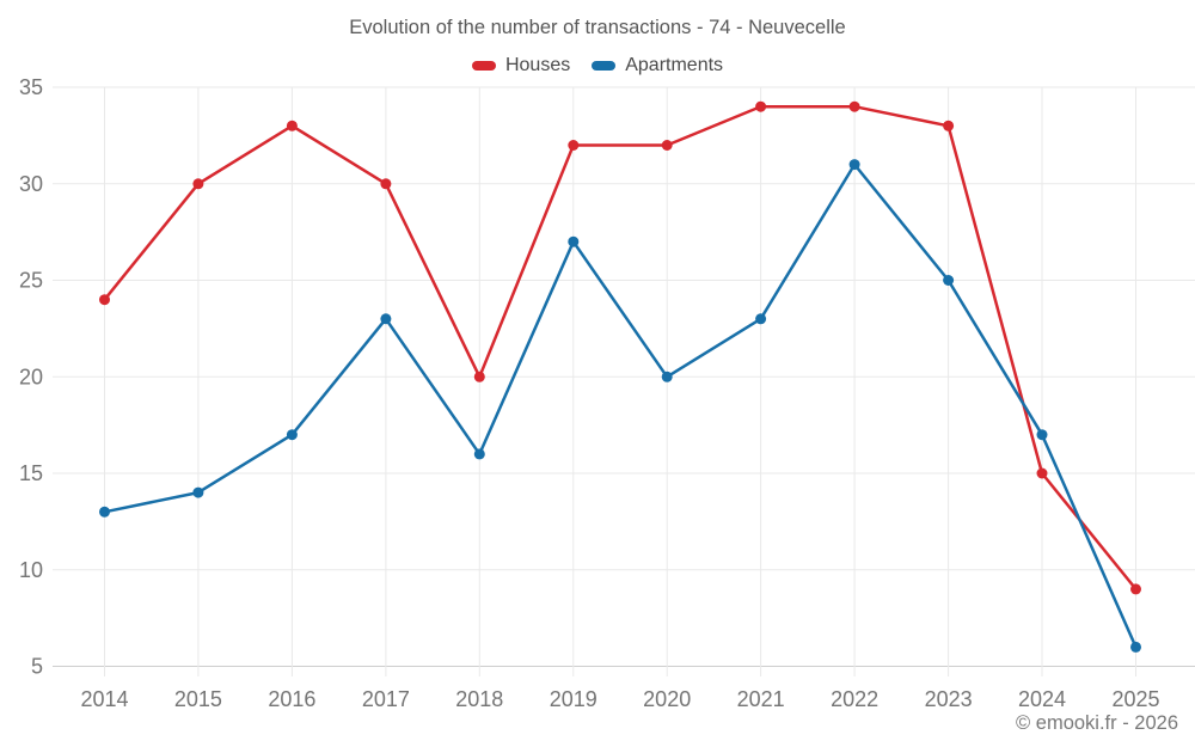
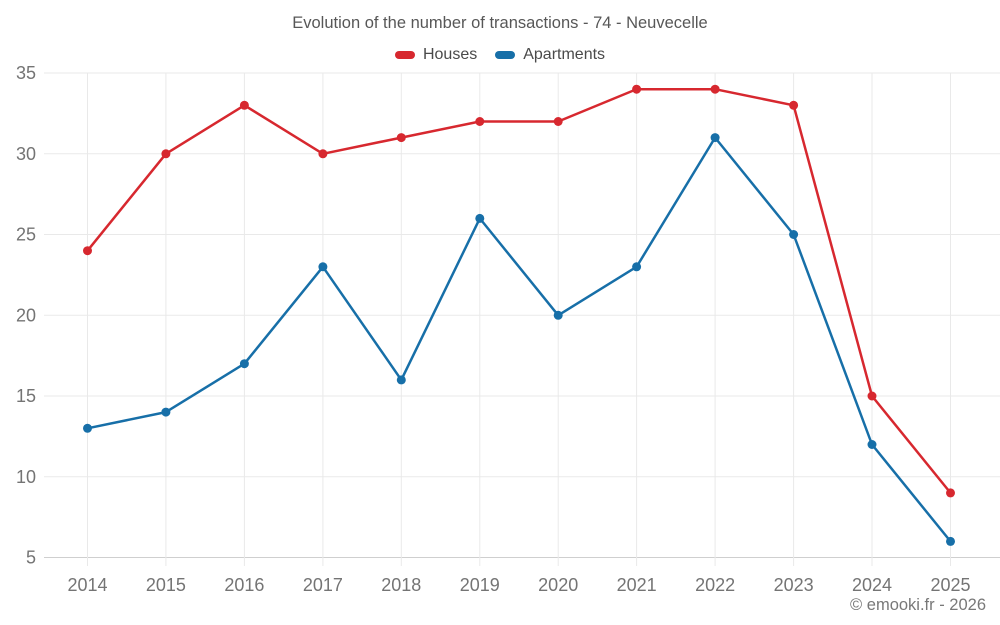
Houses/2018: 20 -> 31
Apartments/2019: 27 -> 26
Apartments/2024: 17 -> 12
